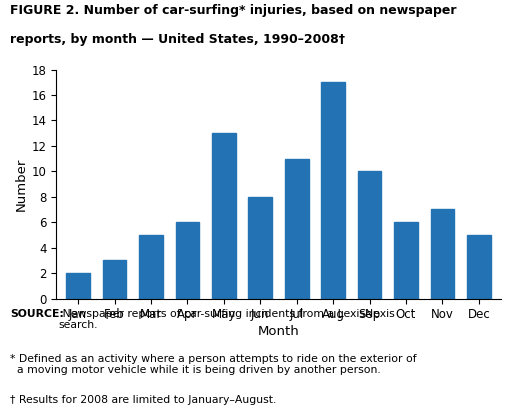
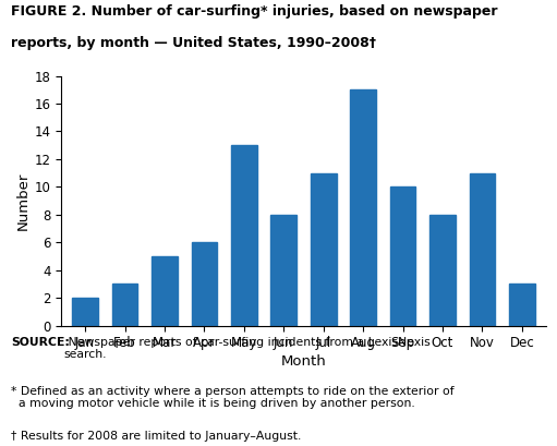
Oct: 6 -> 8
Nov: 7 -> 11
Dec: 5 -> 3
